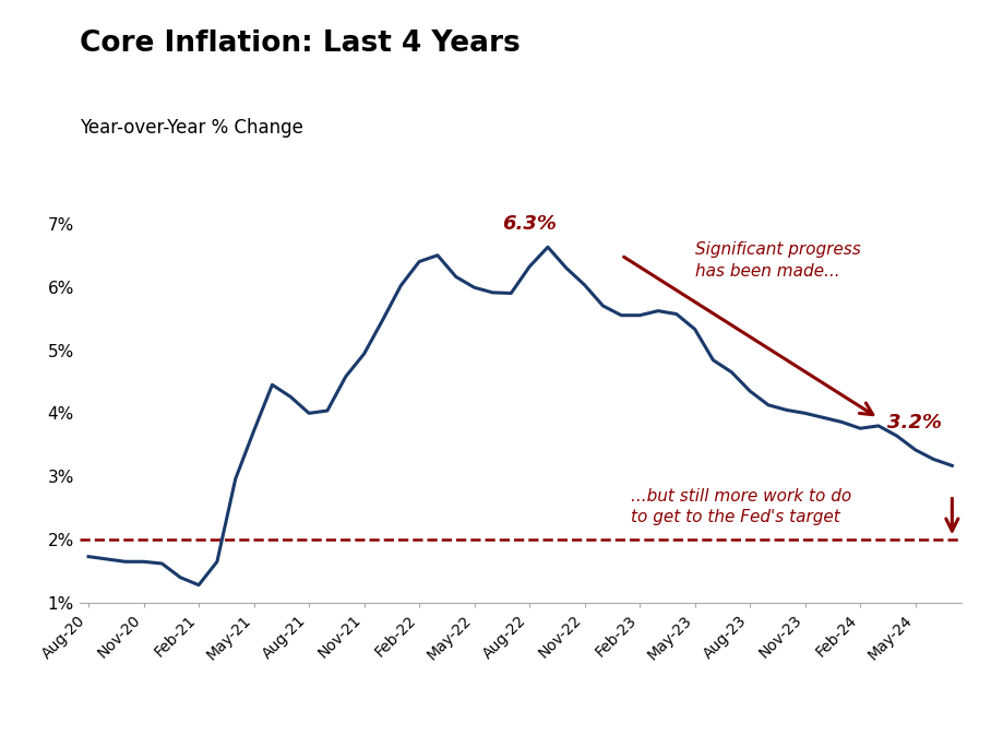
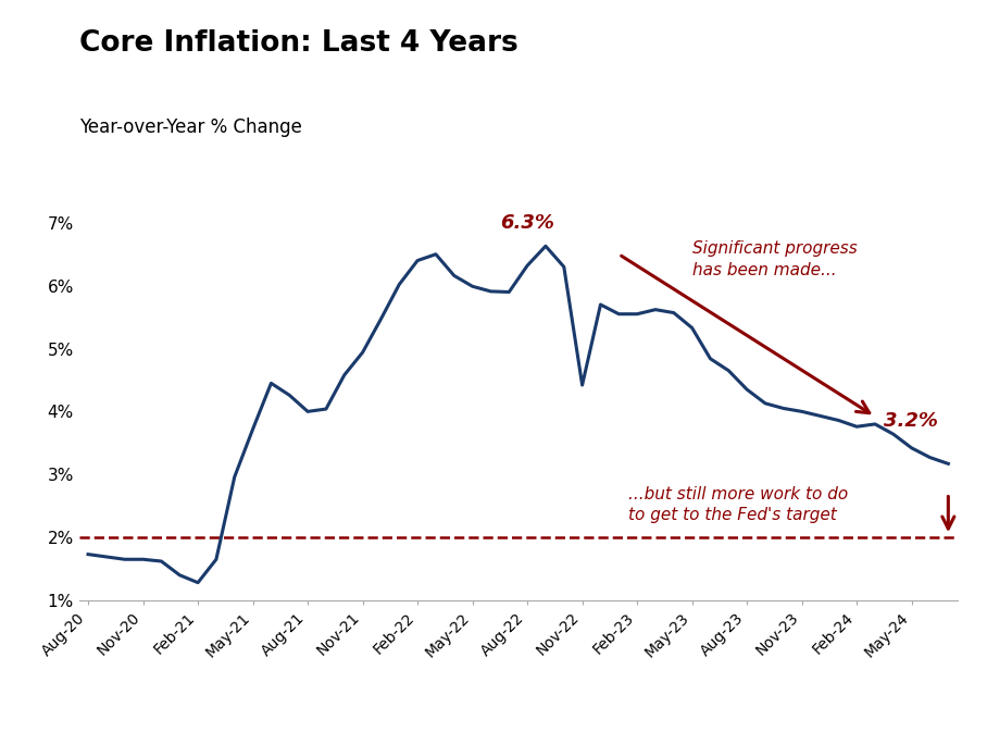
Nov-22: 6.03% -> 4.42%
